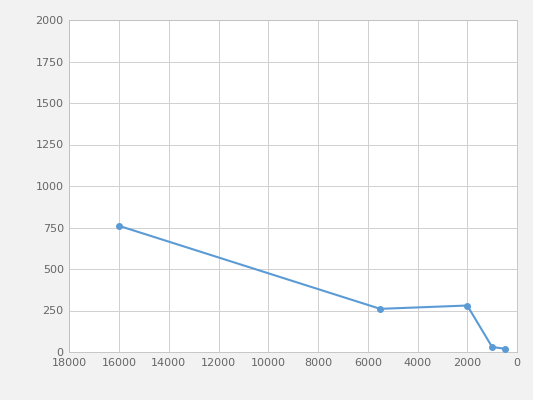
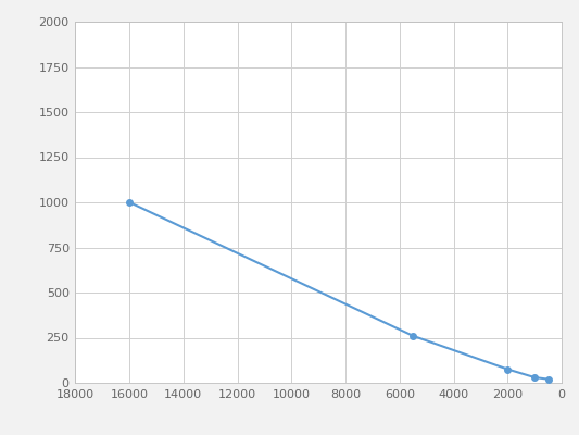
16000: 760 -> 1000
2000: 280 -> 80
